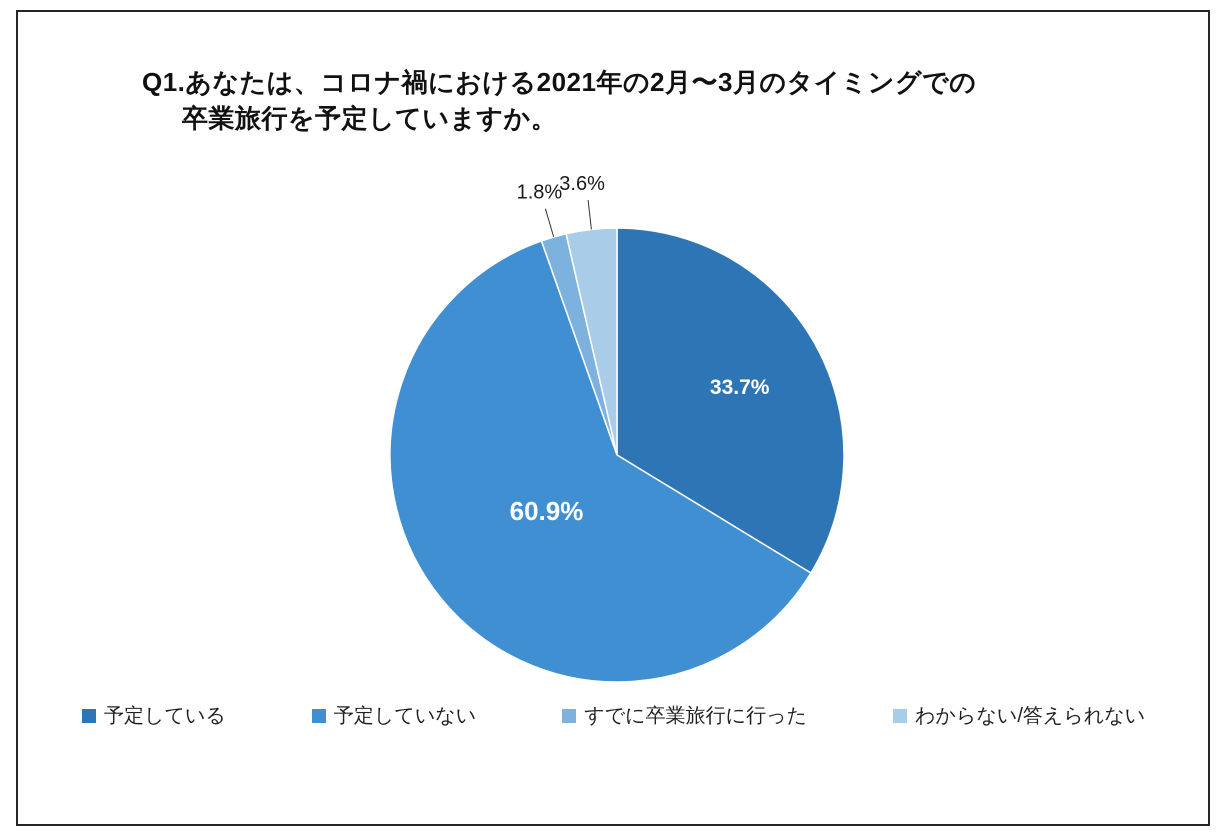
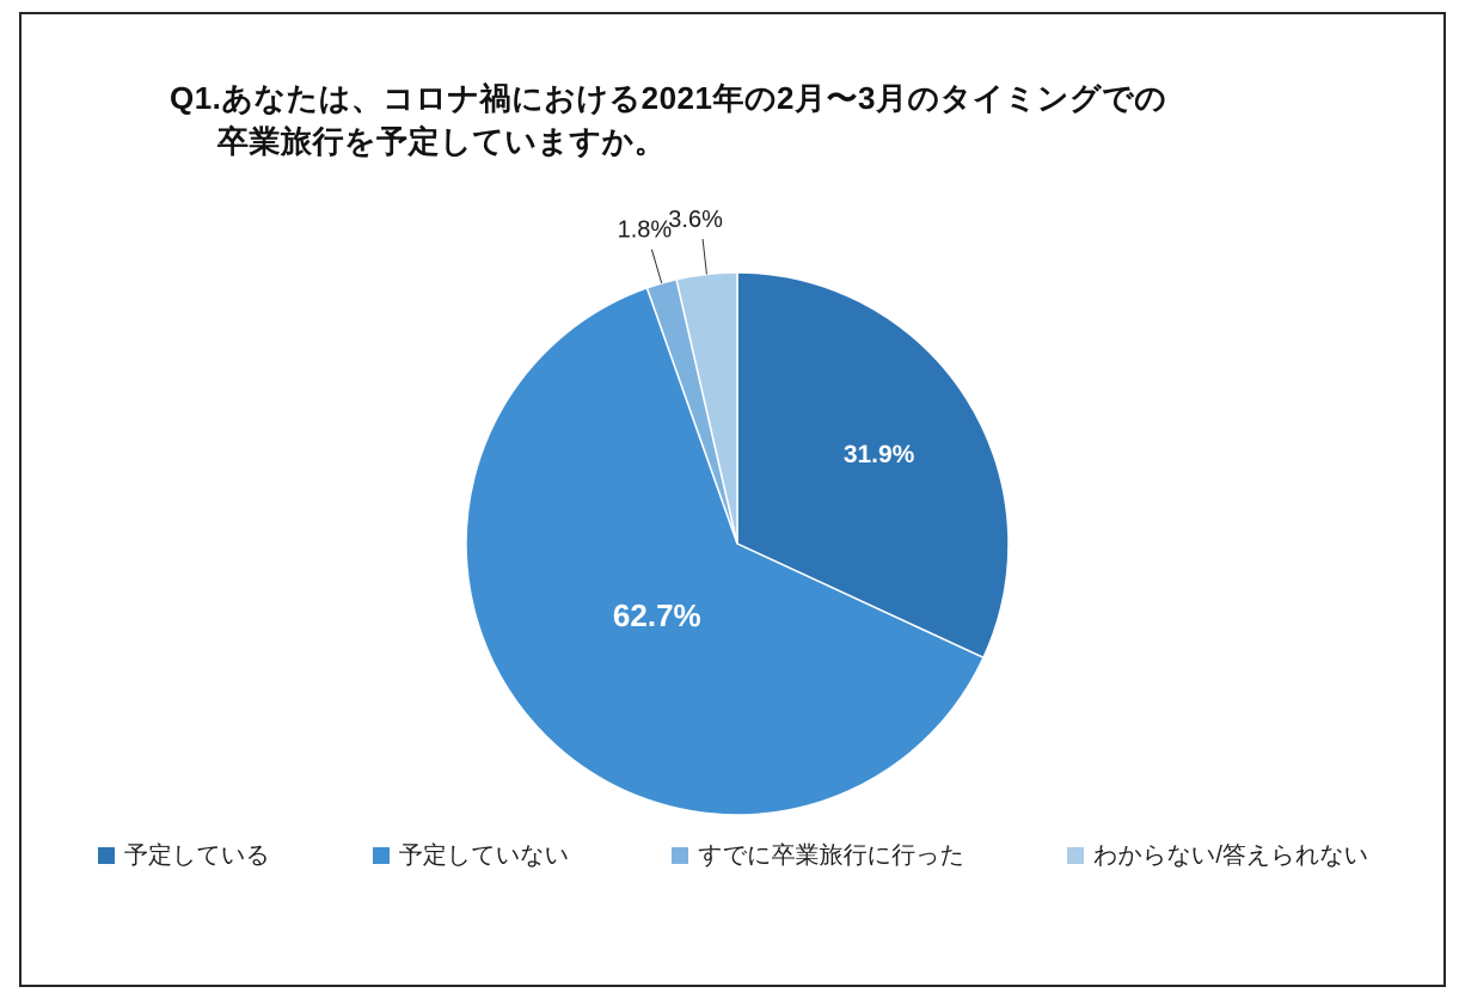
予定している: 33.7% -> 31.9%
予定していない: 60.9% -> 62.7%
